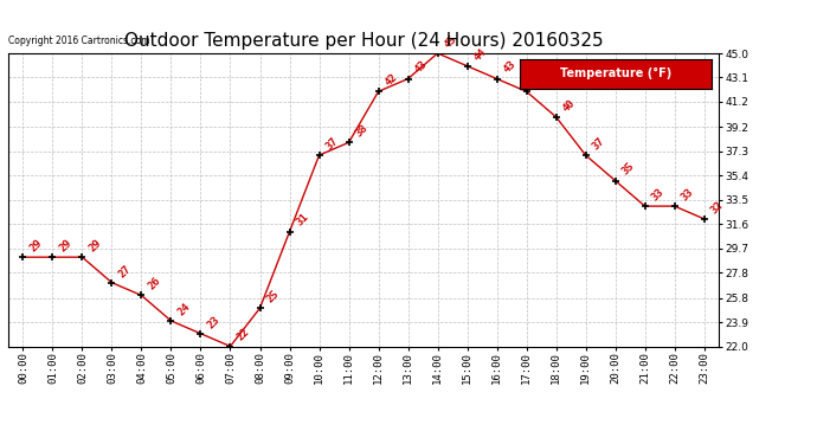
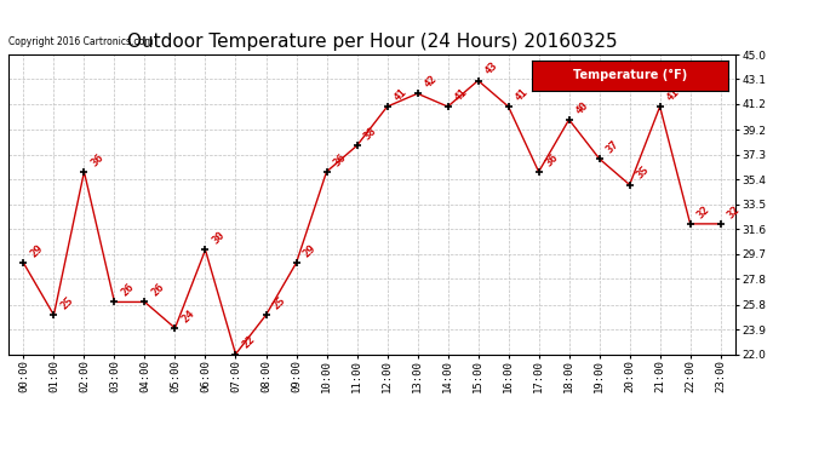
01:00: 29 -> 25
02:00: 29 -> 36
03:00: 27 -> 26
06:00: 23 -> 30
09:00: 31 -> 29
10:00: 37 -> 36
12:00: 42 -> 41
13:00: 43 -> 42
14:00: 45 -> 41
15:00: 44 -> 43
16:00: 43 -> 41
17:00: 42 -> 36
21:00: 33 -> 41
22:00: 33 -> 32
